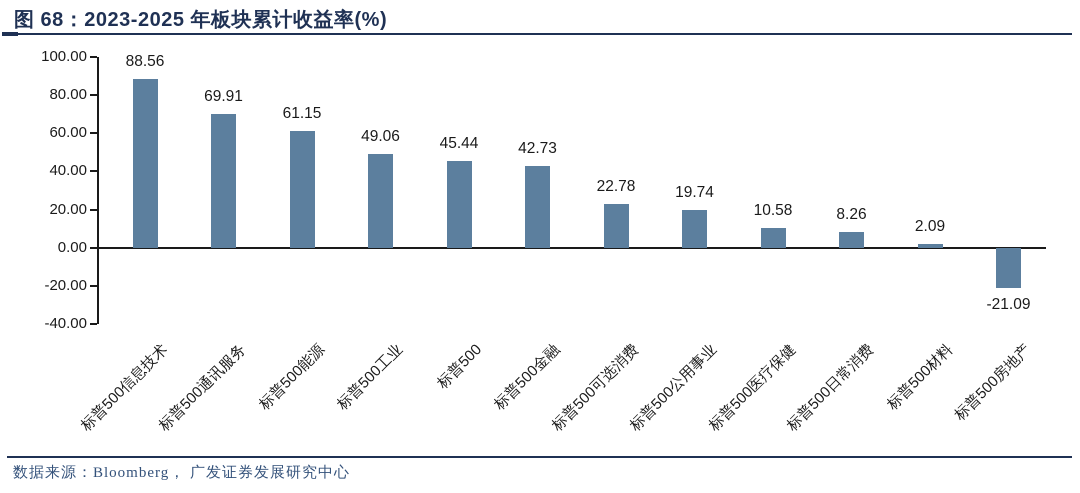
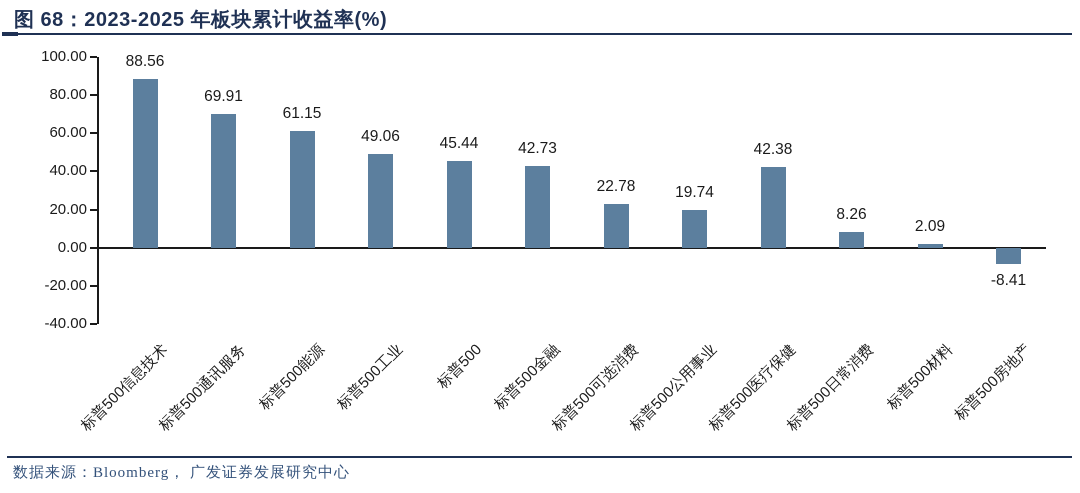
标普500医疗保健: 10.58 -> 42.38
标普500房地产: -21.09 -> -8.41
